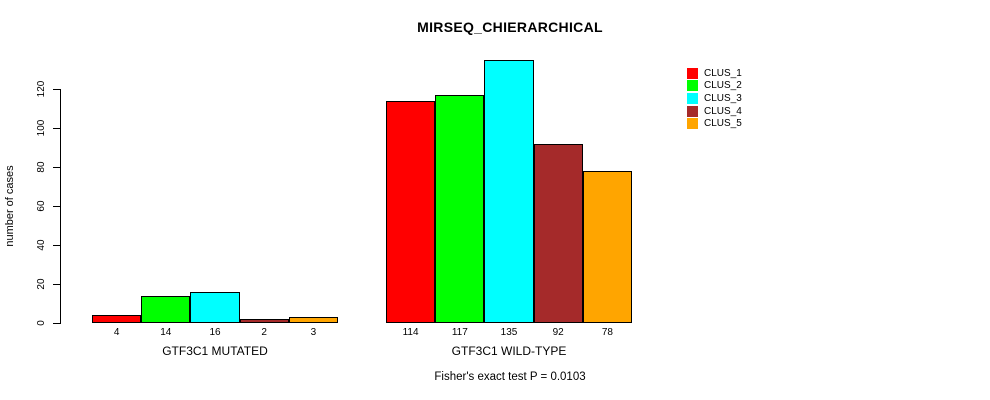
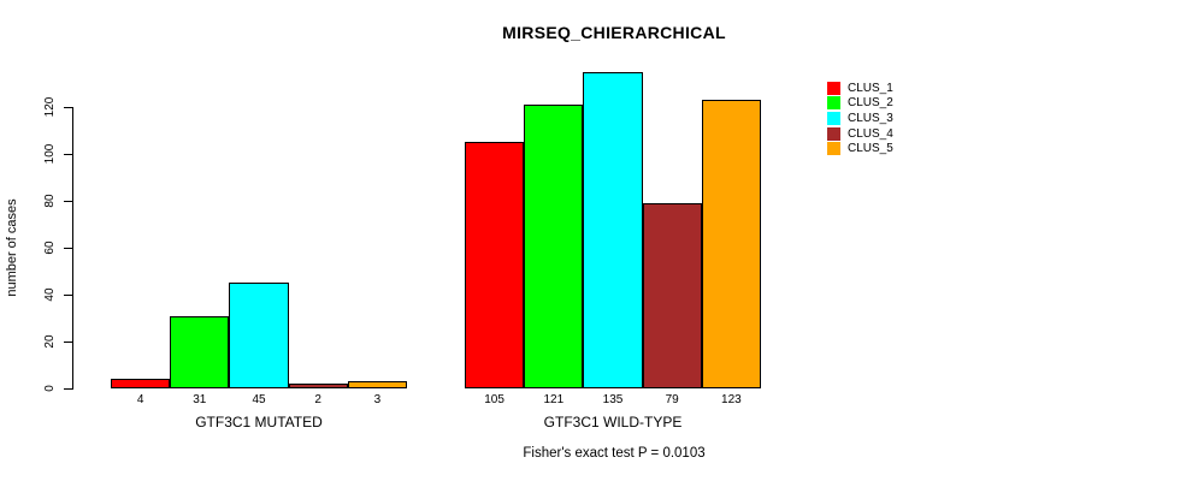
CLUS_2/GTF3C1 MUTATED: 14 -> 31
CLUS_3/GTF3C1 MUTATED: 16 -> 45
CLUS_1/GTF3C1 WILD-TYPE: 114 -> 105
CLUS_2/GTF3C1 WILD-TYPE: 117 -> 121
CLUS_4/GTF3C1 WILD-TYPE: 92 -> 79
CLUS_5/GTF3C1 WILD-TYPE: 78 -> 123
